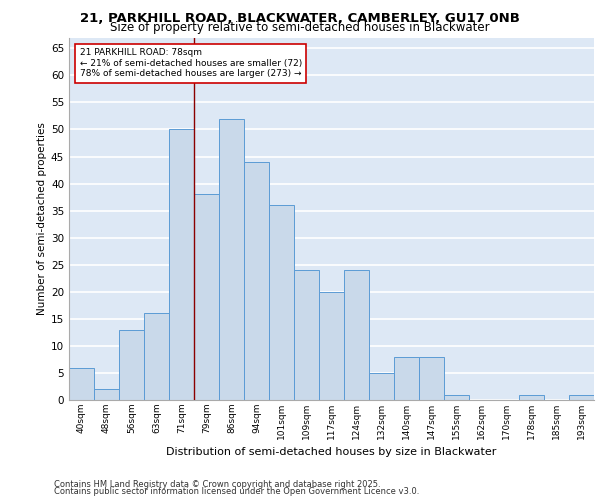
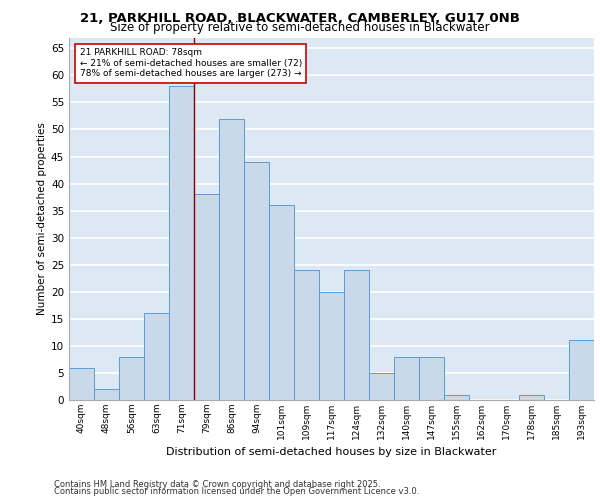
56sqm: 13 -> 8
71sqm: 50 -> 58
193sqm: 1 -> 11
